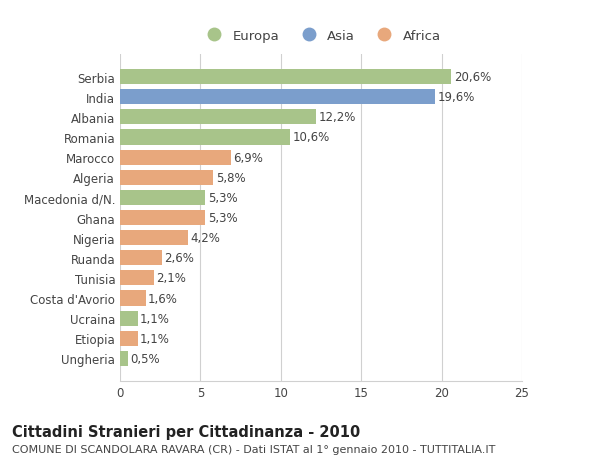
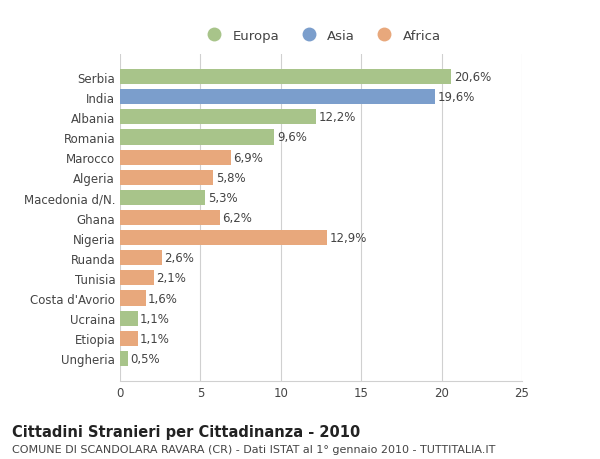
Romania: 10,6% -> 9,6%
Ghana: 5,3% -> 6,2%
Nigeria: 4,2% -> 12,9%
